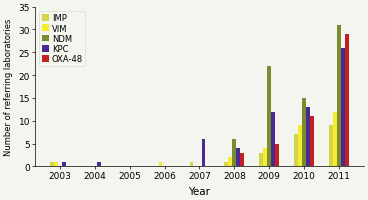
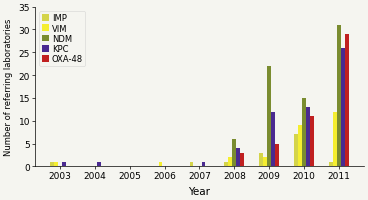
KPC/2007: 6 -> 1
VIM/2009: 4 -> 2
IMP/2011: 9 -> 1
